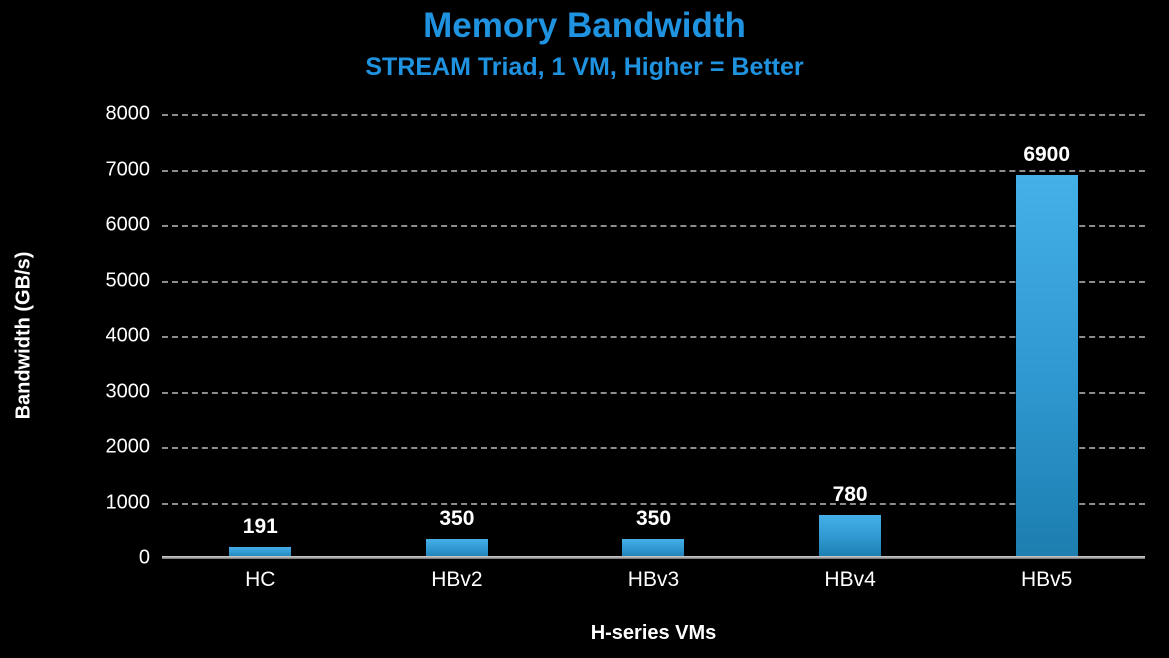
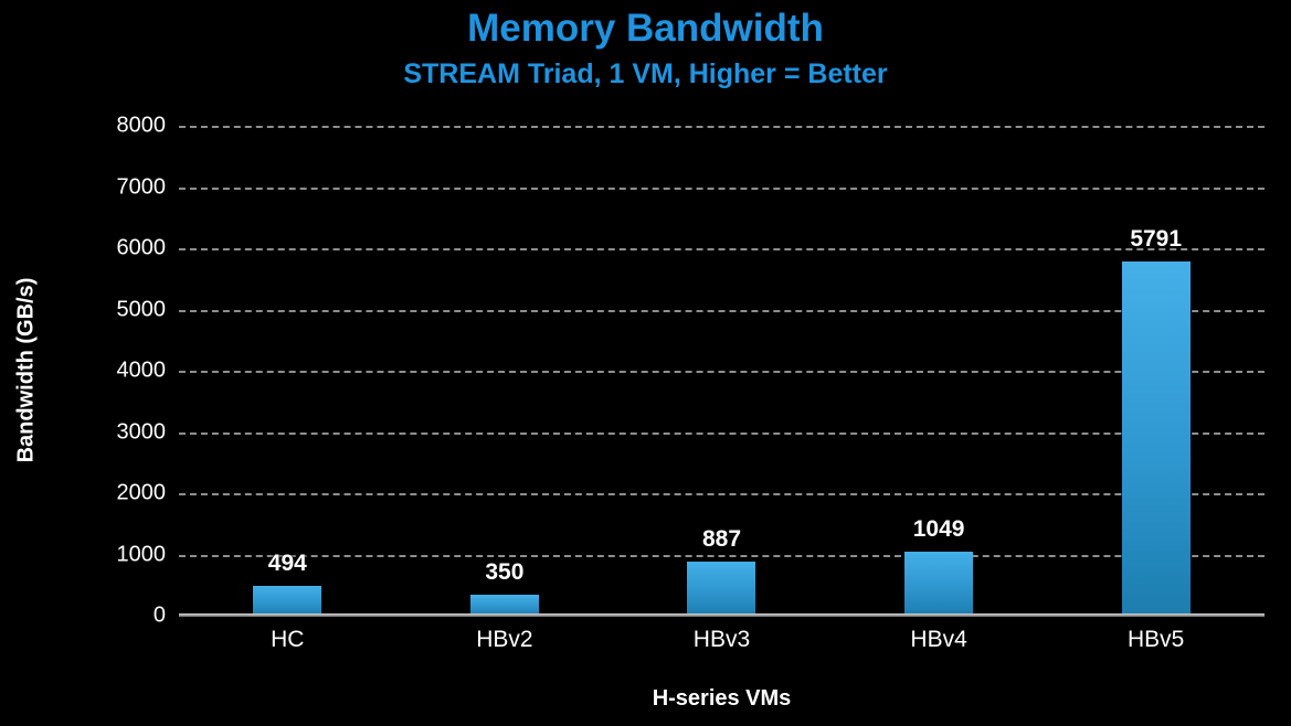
HC: 191 -> 494
HBv3: 350 -> 887
HBv4: 780 -> 1049
HBv5: 6900 -> 5791
